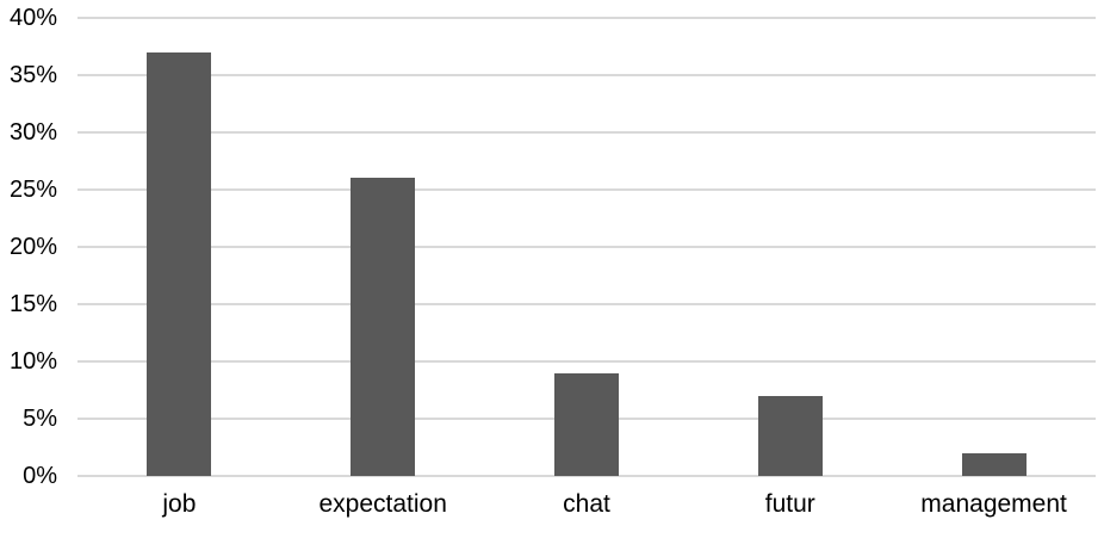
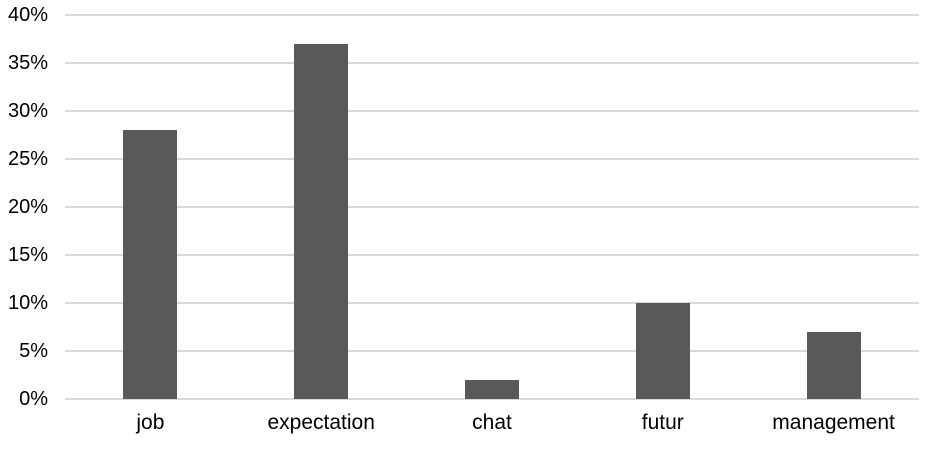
job: 37% -> 28%
expectation: 26% -> 37%
chat: 9% -> 2%
futur: 7% -> 10%
management: 2% -> 7%
